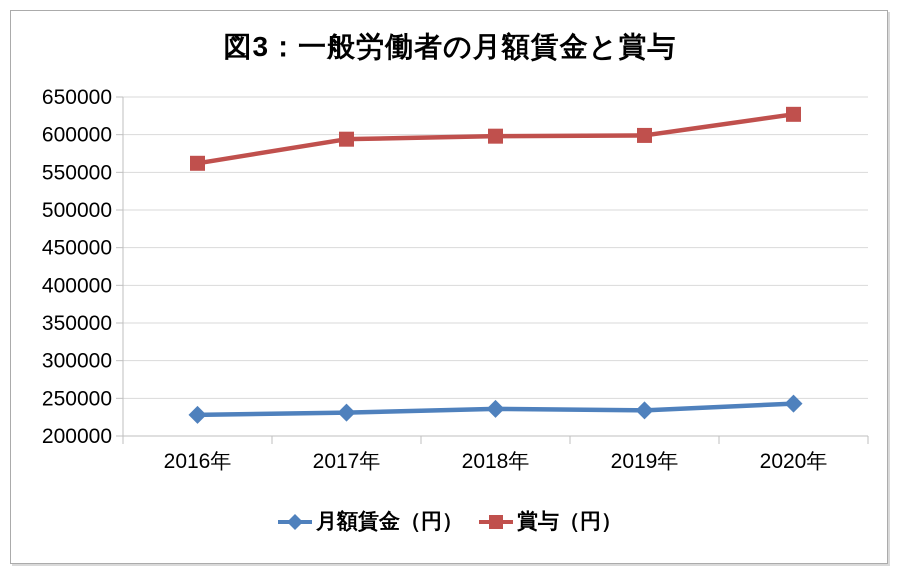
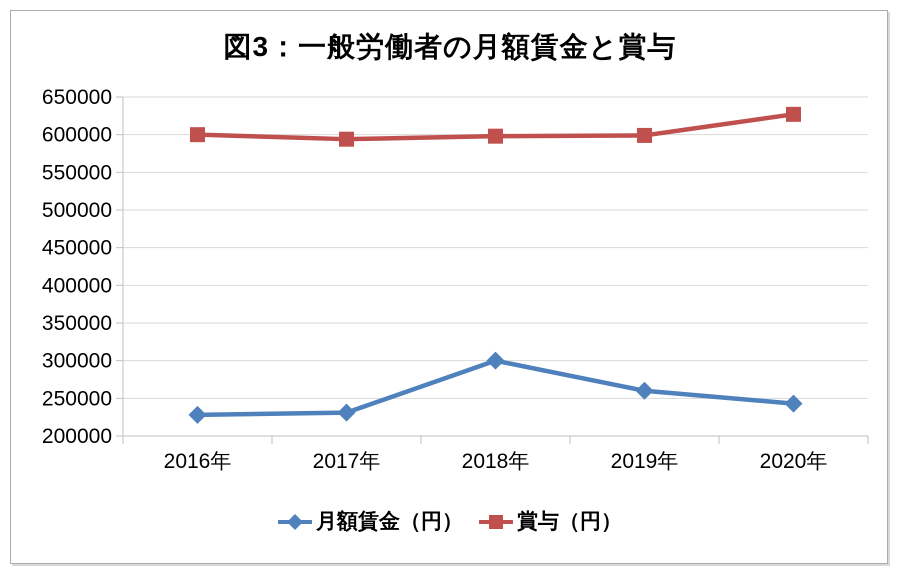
賞与（円）/2016年: 560000 -> 600000
月額賃金（円）/2018年: 240000 -> 300000
月額賃金（円）/2019年: 230000 -> 260000
